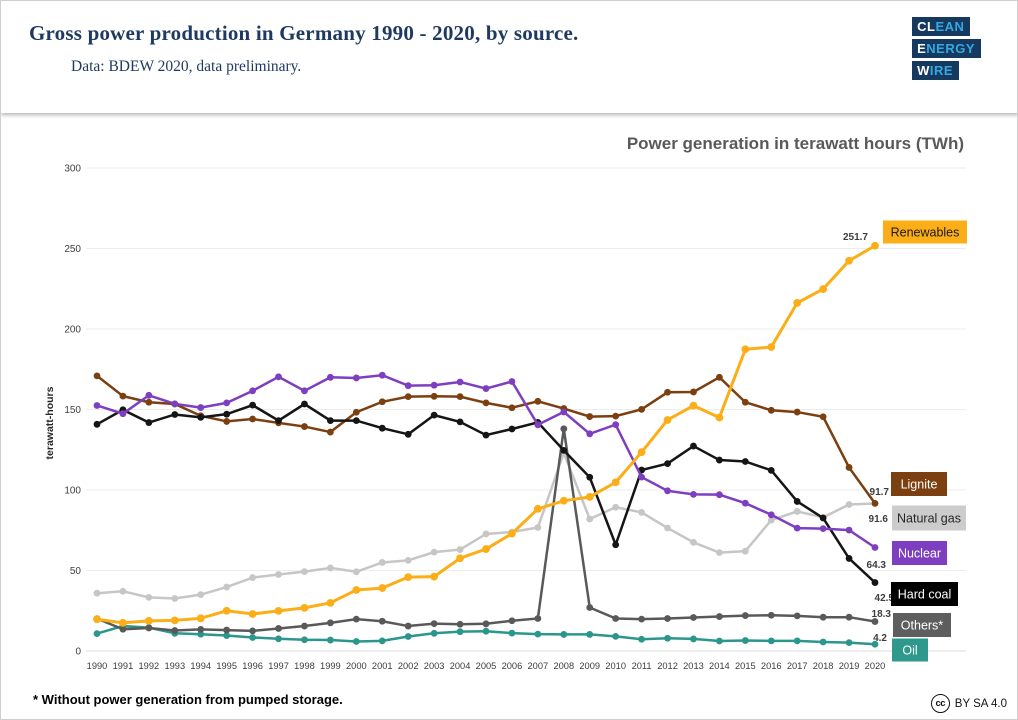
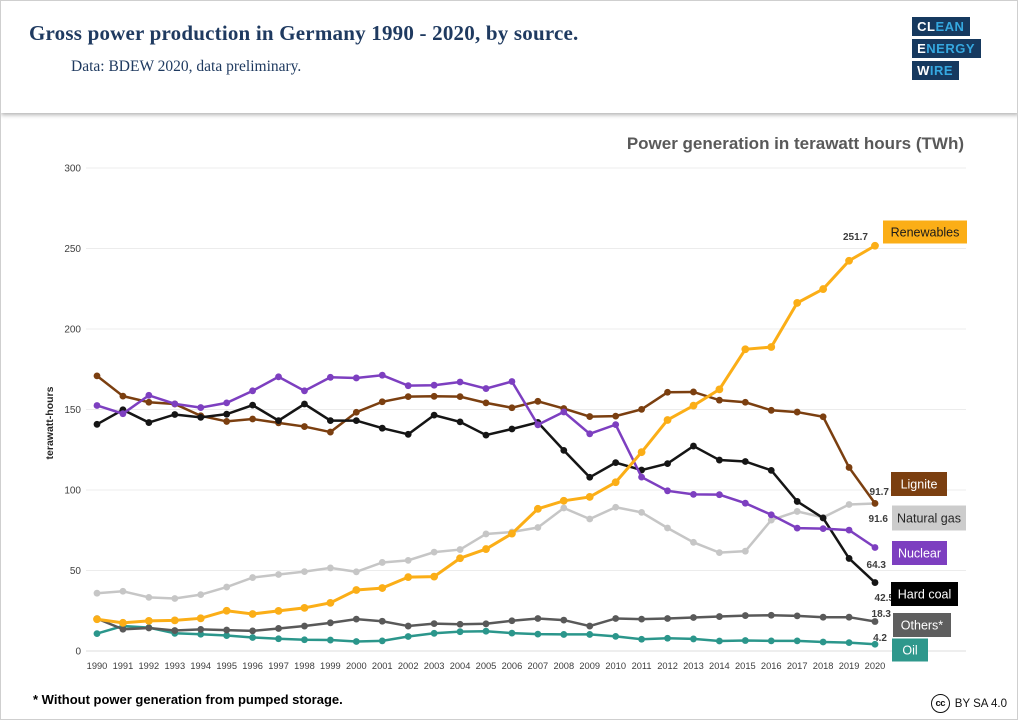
Natural gas/2008: 123 -> 89
Others*/2008: 138 -> 19
Others*/2009: 27 -> 16
Hard coal/2010: 66 -> 117
Renewables/2014: 145 -> 162
Lignite/2014: 170 -> 156
